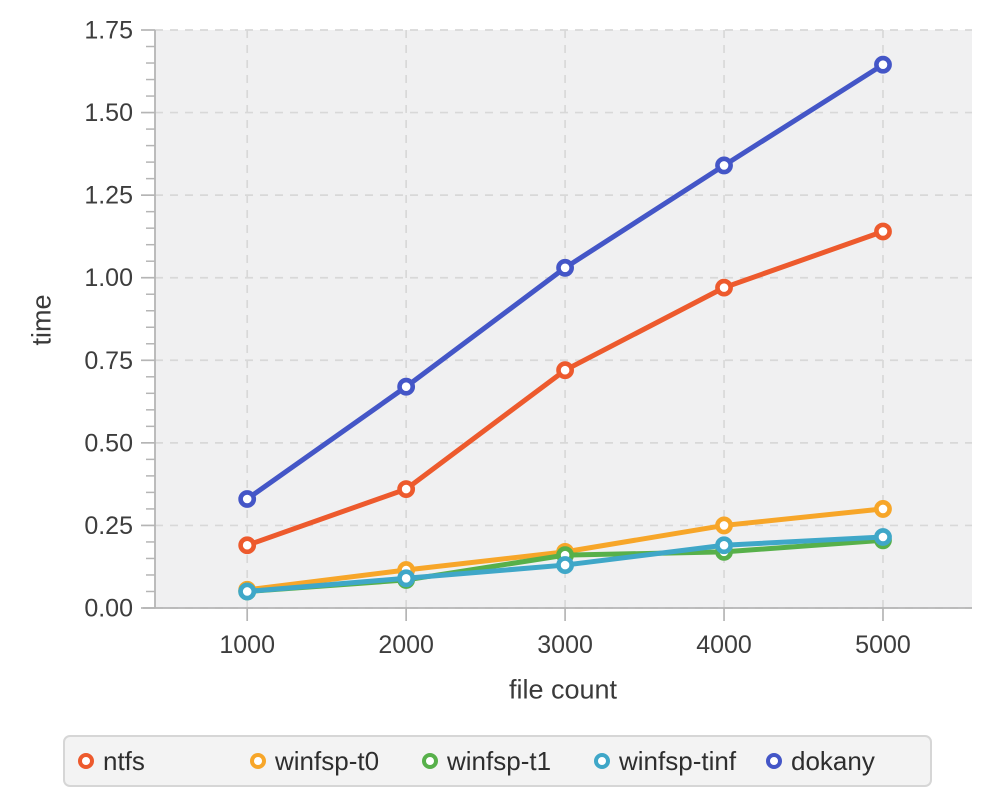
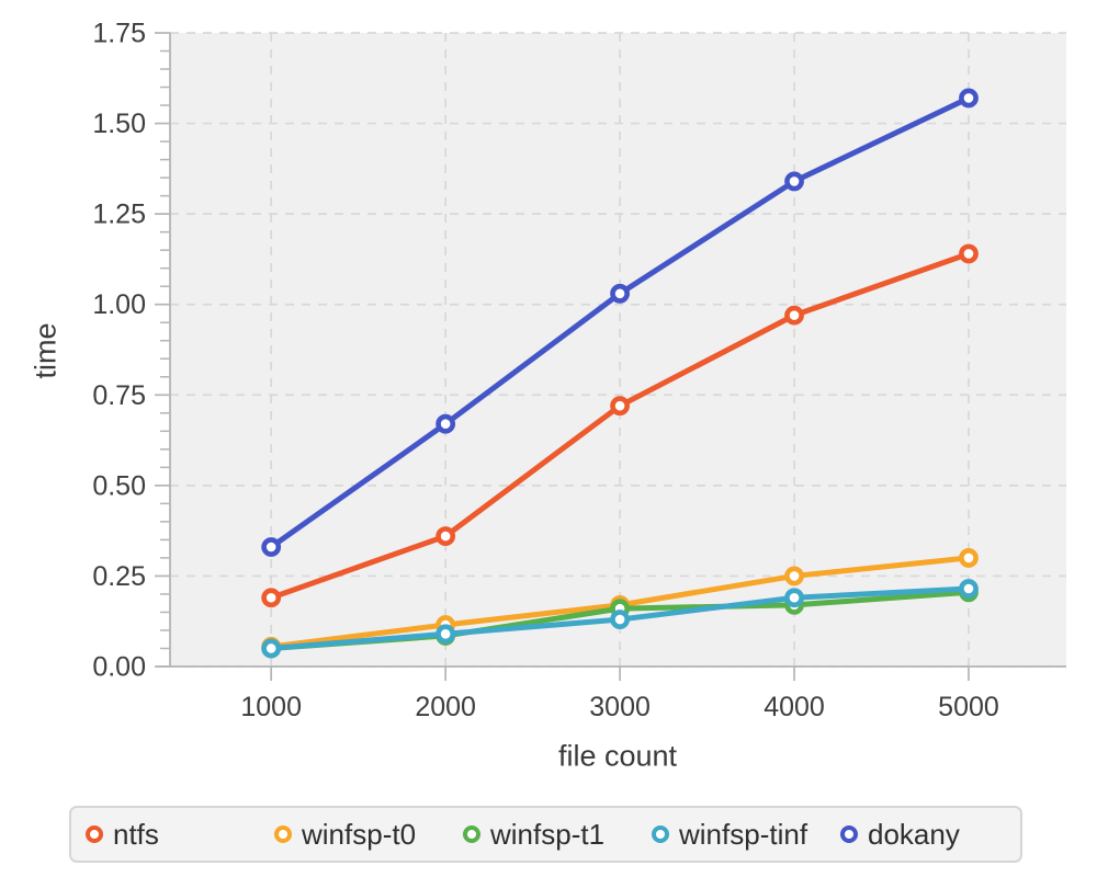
dokany/5000: 1.65 -> 1.57
